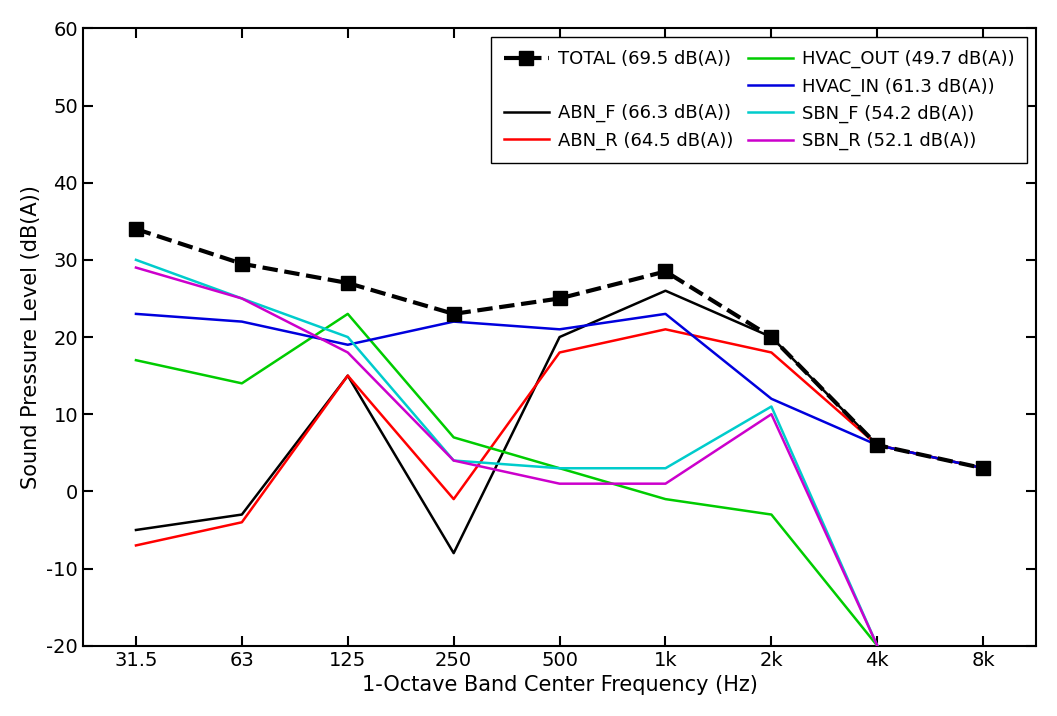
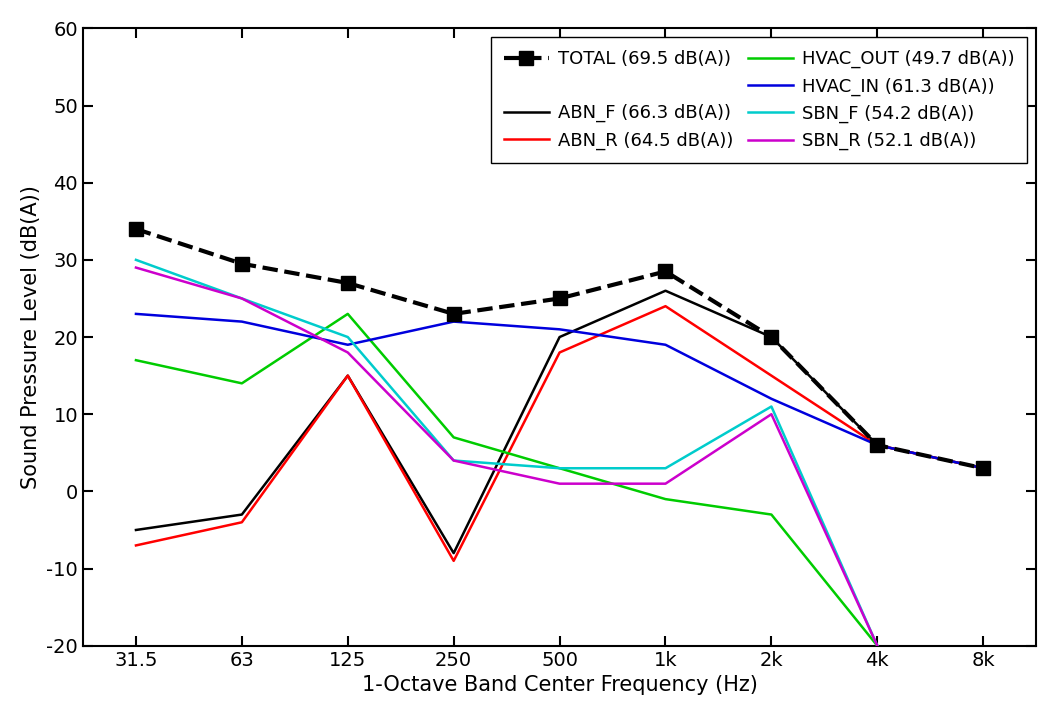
ABN_R (64.5 dB(A))/250: -1 -> -9
ABN_R (64.5 dB(A))/1k: 21 -> 24
HVAC_IN (61.3 dB(A))/1k: 23 -> 19
ABN_R (64.5 dB(A))/2k: 18 -> 15
